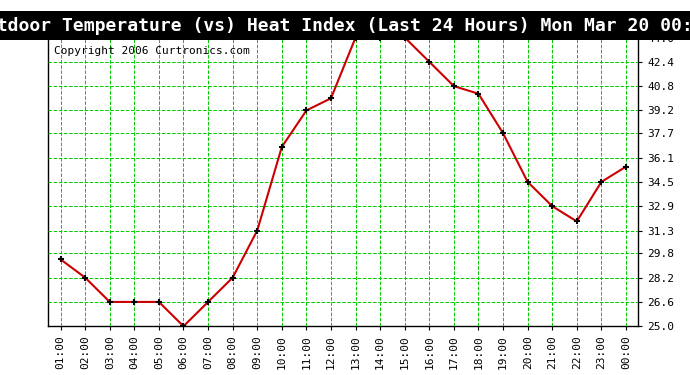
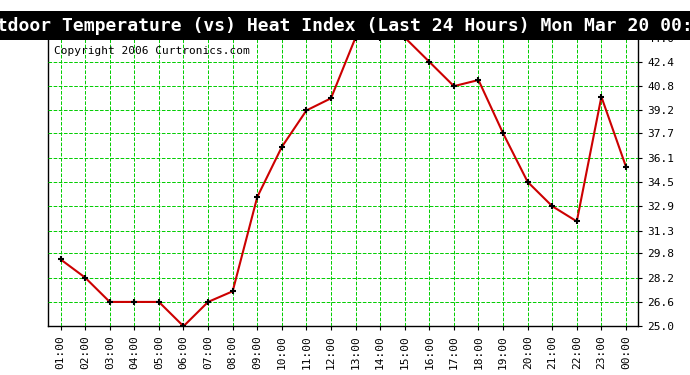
08:00: 28.2 -> 27.3
09:00: 31.3 -> 33.5
18:00: 40.3 -> 41.2
23:00: 34.5 -> 40.1
